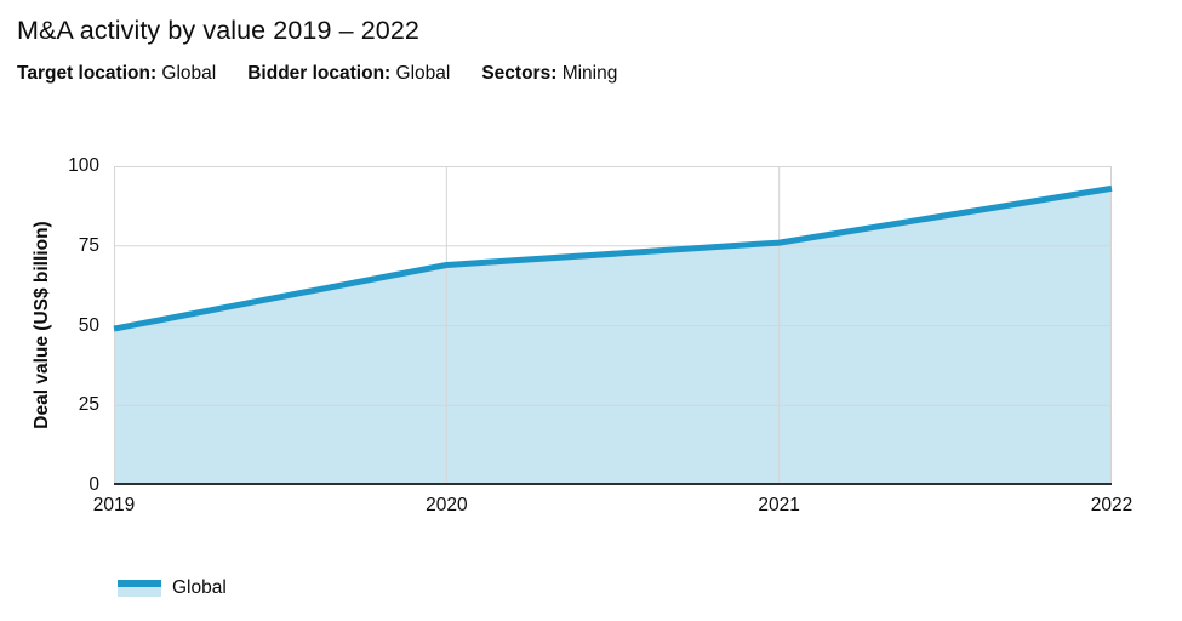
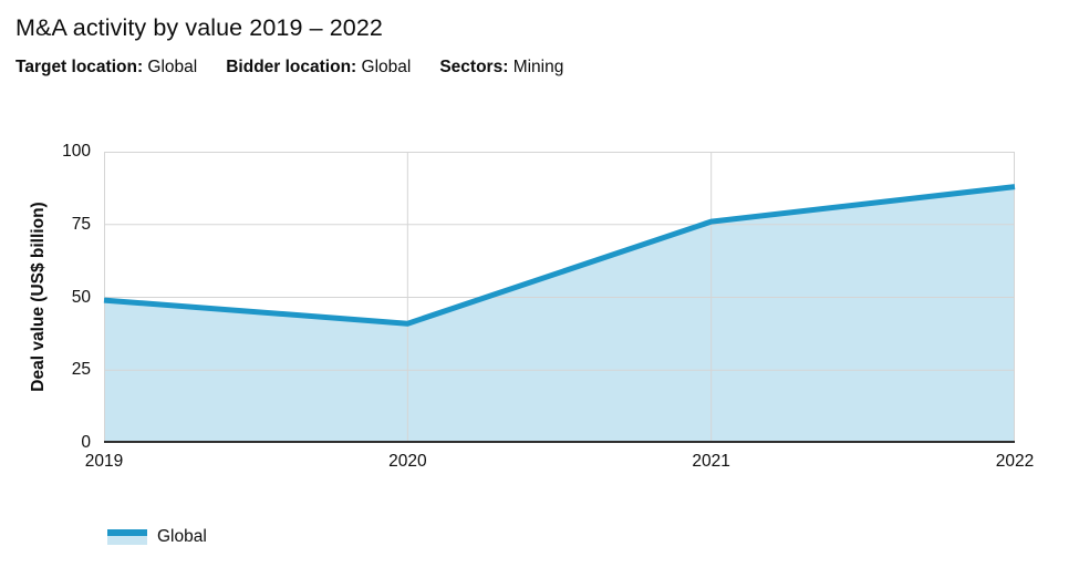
2020: 69 -> 41
2022: 93 -> 88
